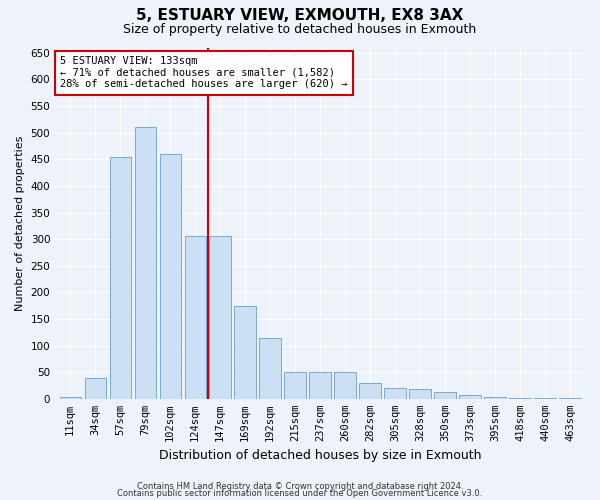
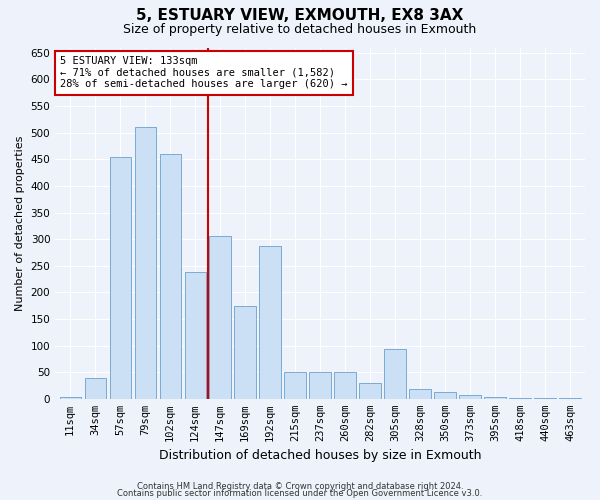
124sqm: 305 -> 238
192sqm: 115 -> 288
305sqm: 20 -> 94
